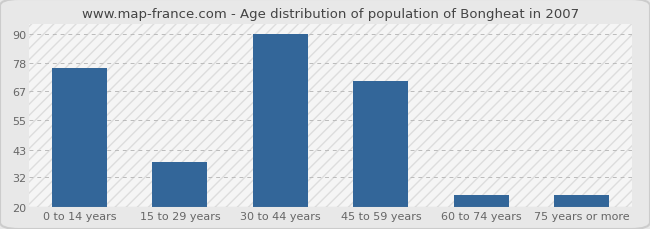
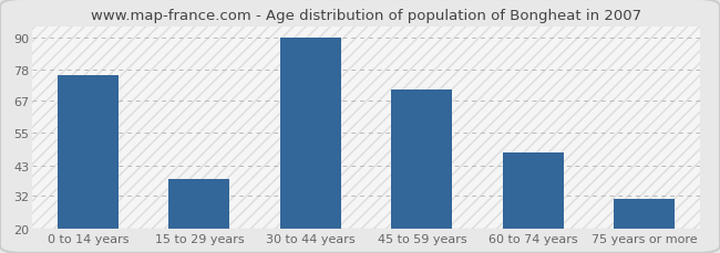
60 to 74 years: 25 -> 48
75 years or more: 25 -> 31
